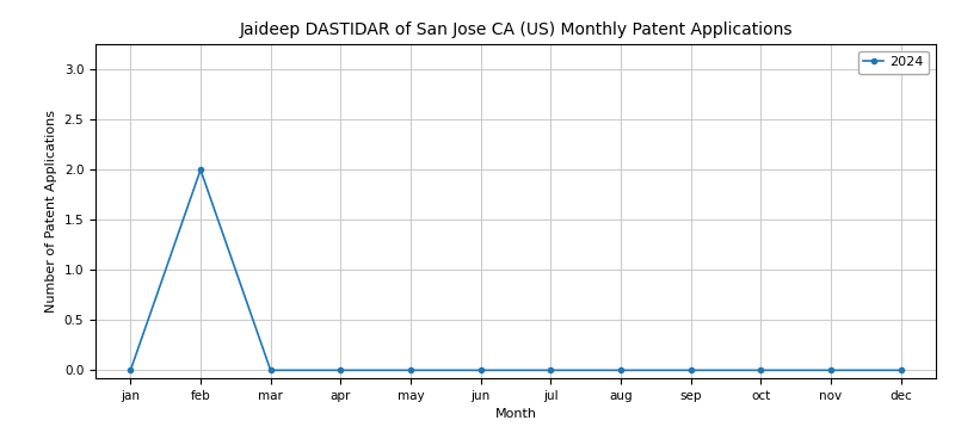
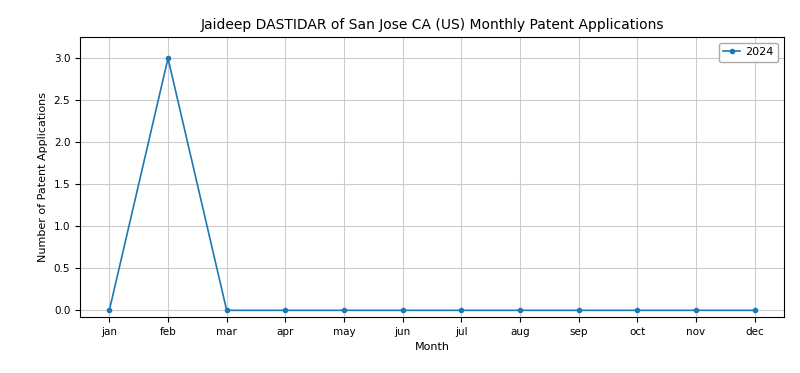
feb: 2 -> 3
